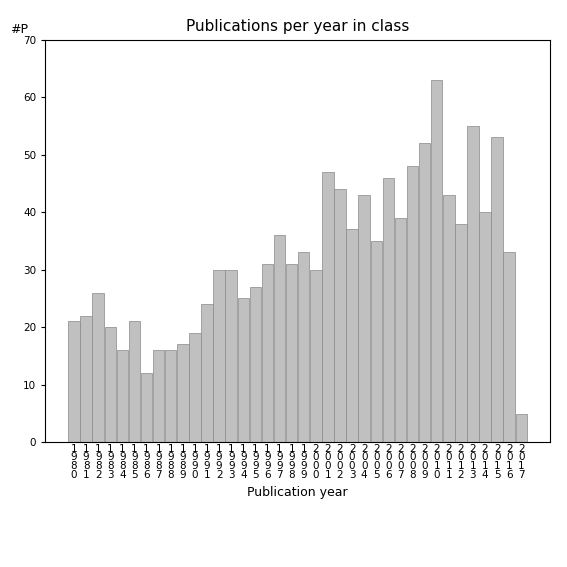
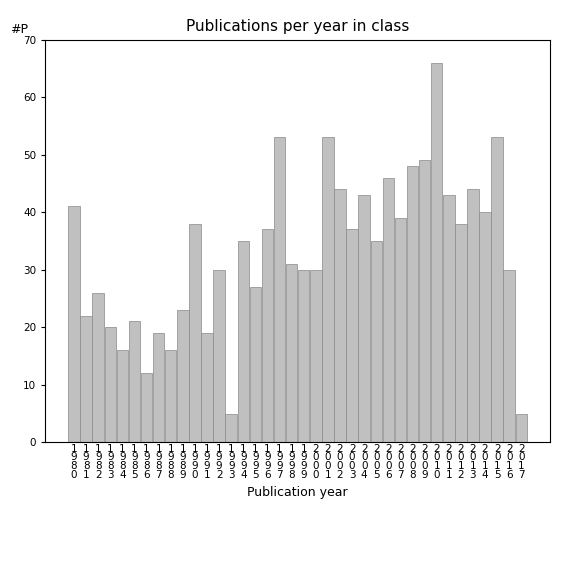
1 9 8 0: 21 -> 41
1 9 8 7: 16 -> 19
1 9 8 9: 17 -> 23
1 9 9 0: 19 -> 38
1 9 9 1: 24 -> 19
1 9 9 3: 30 -> 5
1 9 9 4: 25 -> 35
1 9 9 6: 31 -> 37
1 9 9 7: 36 -> 53
1 9 9 9: 33 -> 30
2 0 0 1: 47 -> 53
2 0 0 9: 52 -> 49
2 0 1 0: 63 -> 66
2 0 1 3: 55 -> 44
2 0 1 6: 33 -> 30
